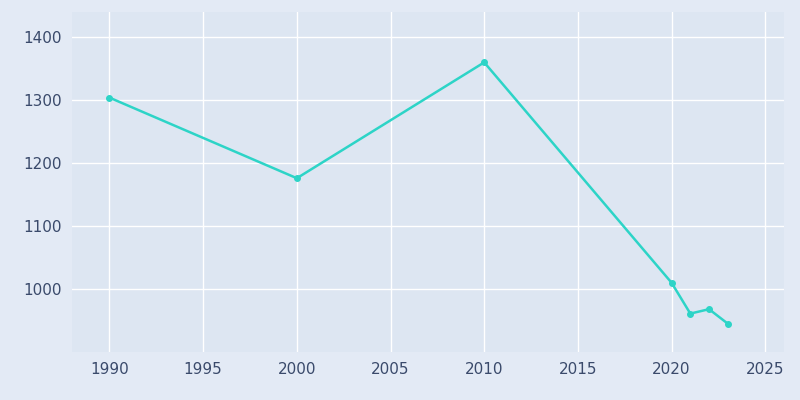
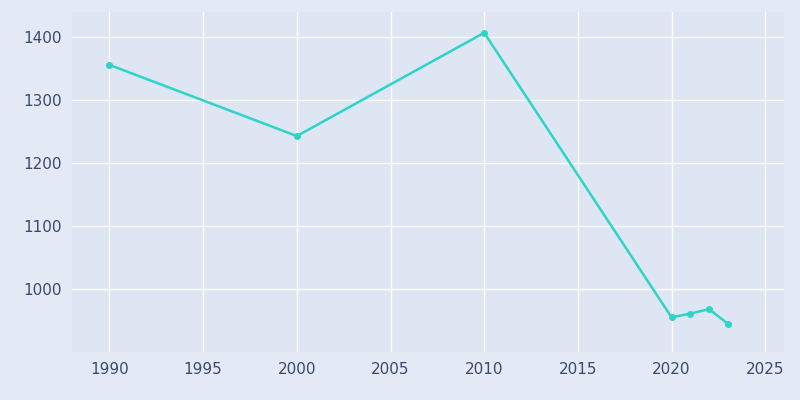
1990: 1304 -> 1356
2000: 1176 -> 1243
2010: 1360 -> 1407
2020: 1010 -> 955
